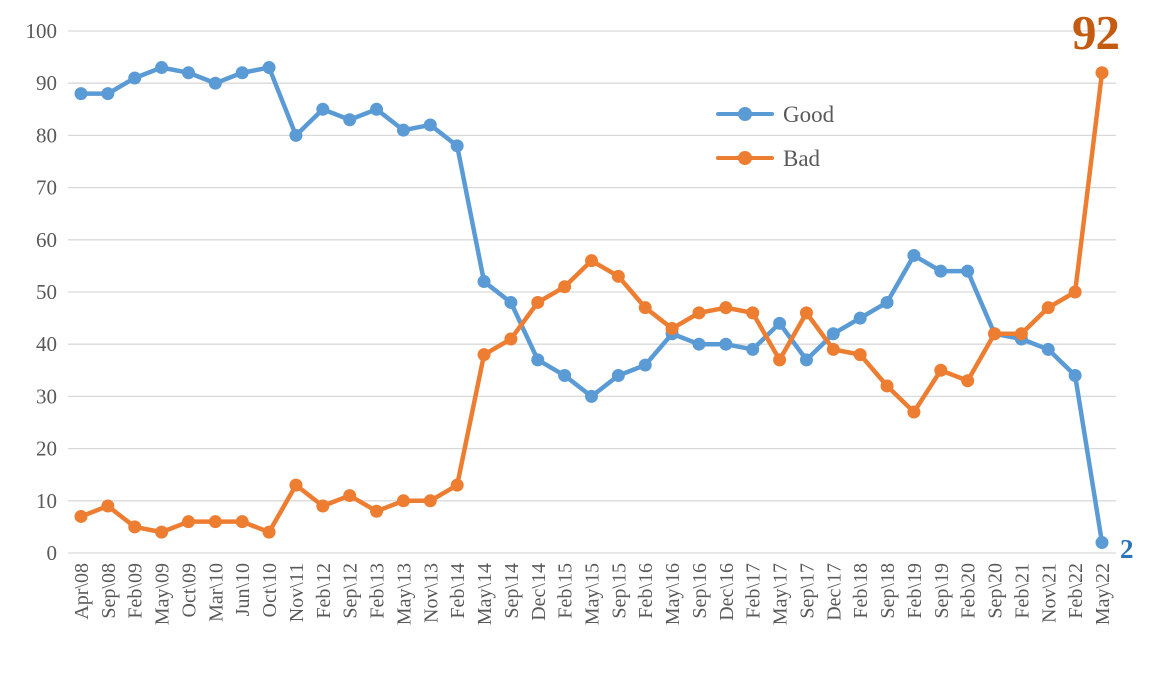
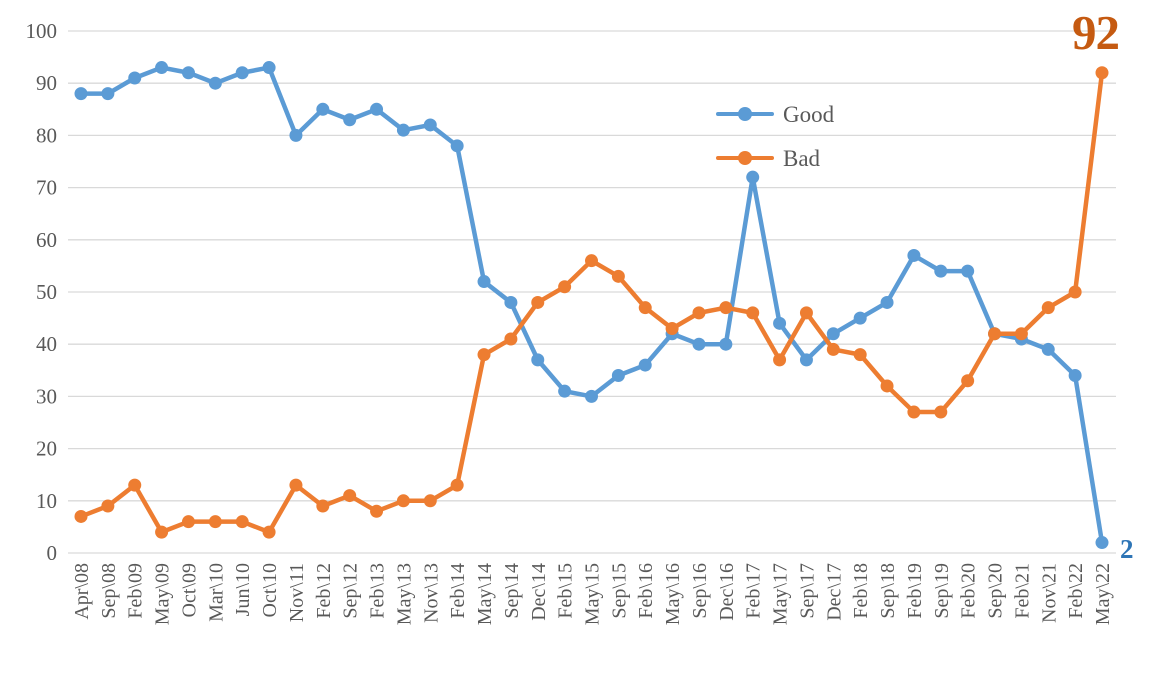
Bad/Feb\09: 5 -> 13
Good/Feb\15: 34 -> 31
Good/Feb\17: 39 -> 72
Bad/Sep\19: 35 -> 27
